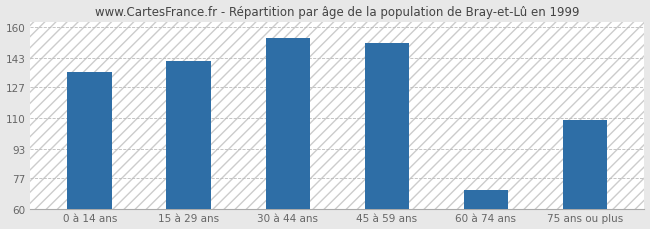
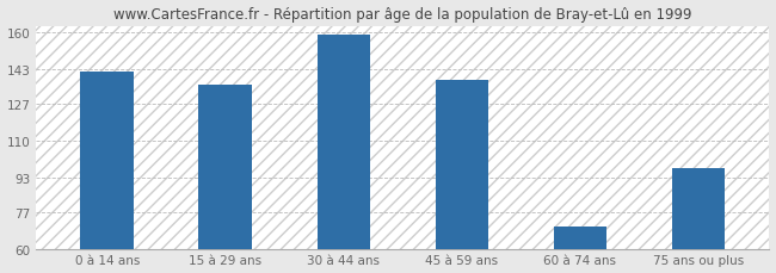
0 à 14 ans: 135 -> 142
15 à 29 ans: 141 -> 136
30 à 44 ans: 154 -> 159
45 à 59 ans: 151 -> 138
75 ans ou plus: 109 -> 97
